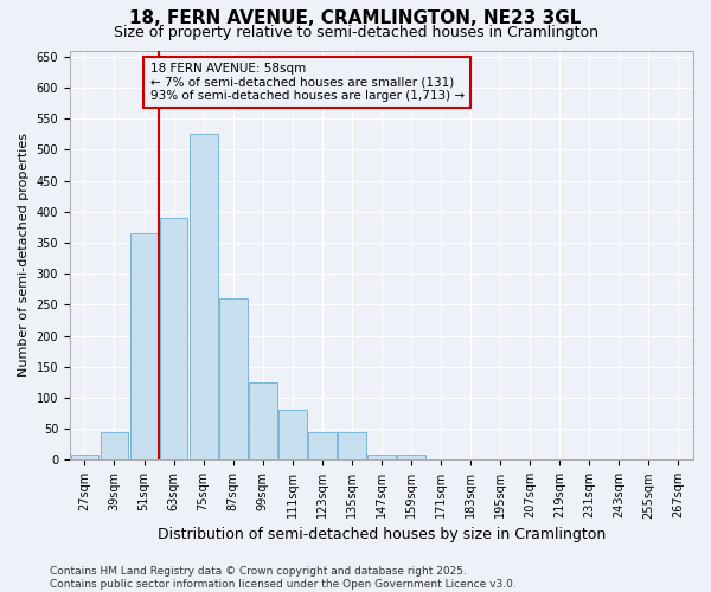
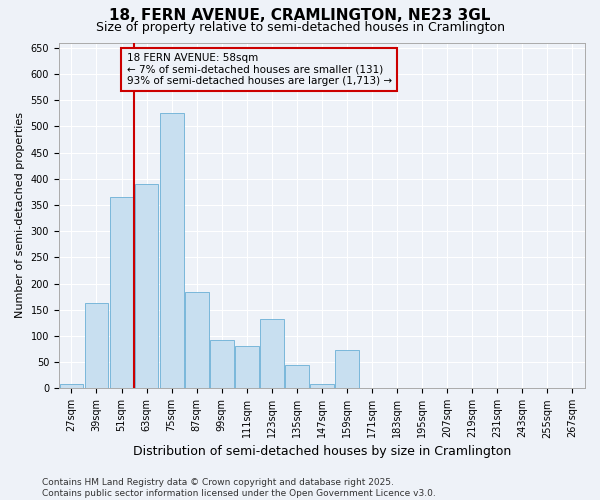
39sqm: 45 -> 162
87sqm: 260 -> 184
99sqm: 125 -> 92
123sqm: 45 -> 132
159sqm: 8 -> 74
